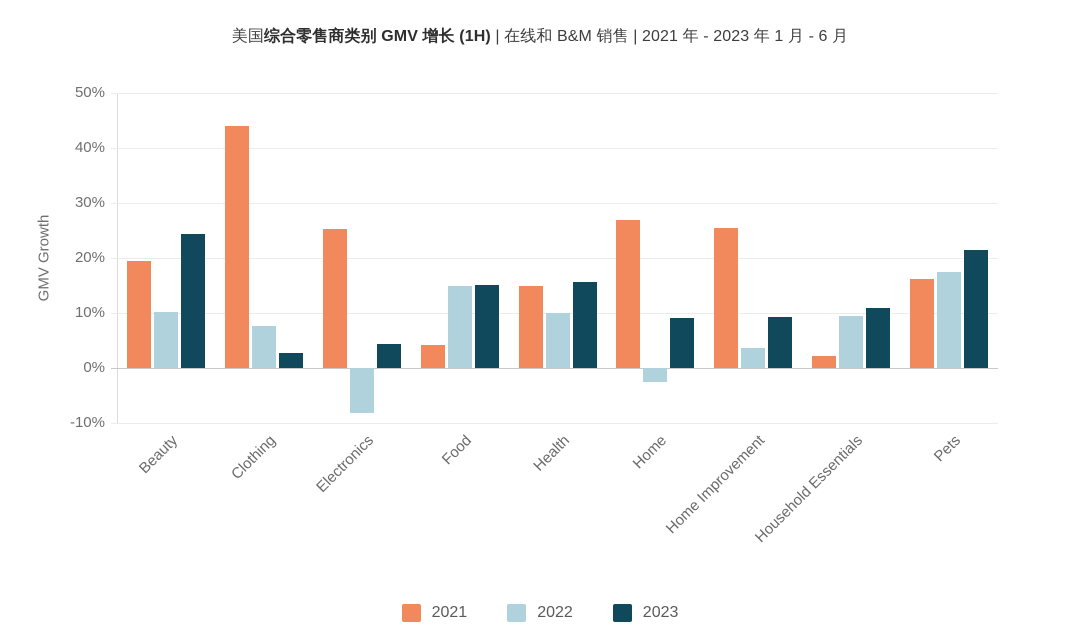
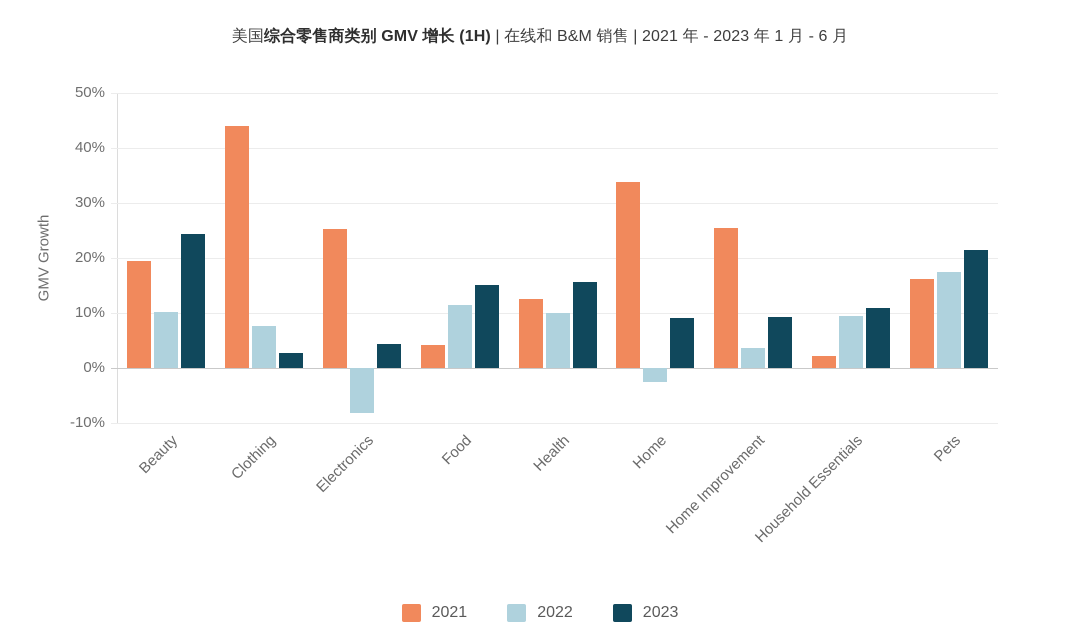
2022/Food: 15% -> 12%
2021/Health: 15% -> 13%
2021/Home: 27% -> 34%
